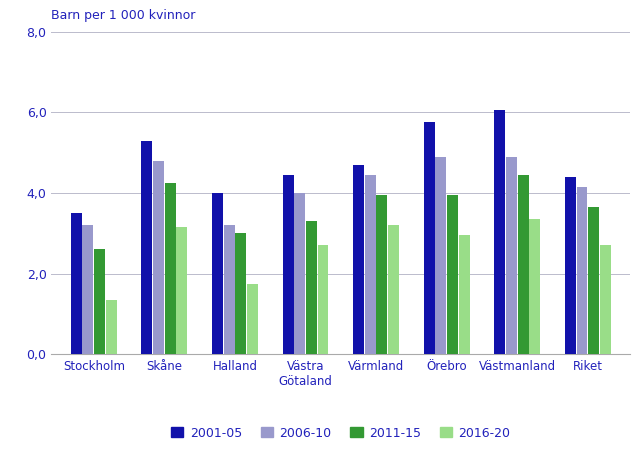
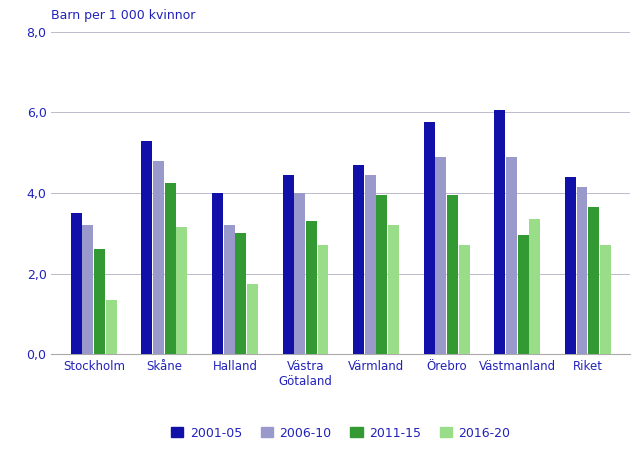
2016-20/Örebro: 2,95 -> 2,70
2011-15/Västmanland: 4,45 -> 2,95
